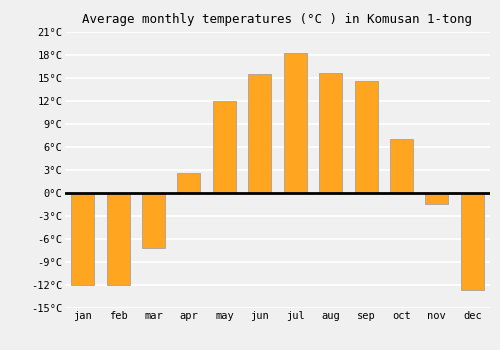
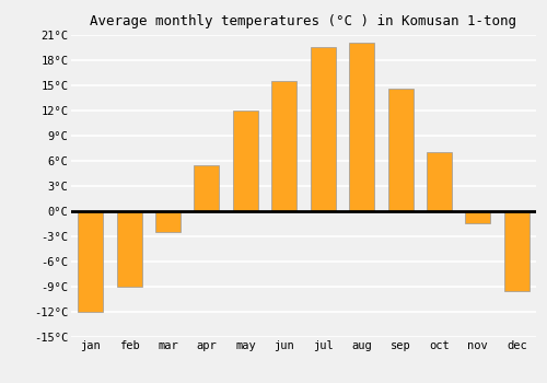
feb: -12.0°C -> -9.0°C
mar: -7.2°C -> -2.5°C
apr: 2.6°C -> 5.5°C
jul: 18.2°C -> 19.5°C
aug: 15.6°C -> 20.0°C
dec: -12.6°C -> -9.5°C
